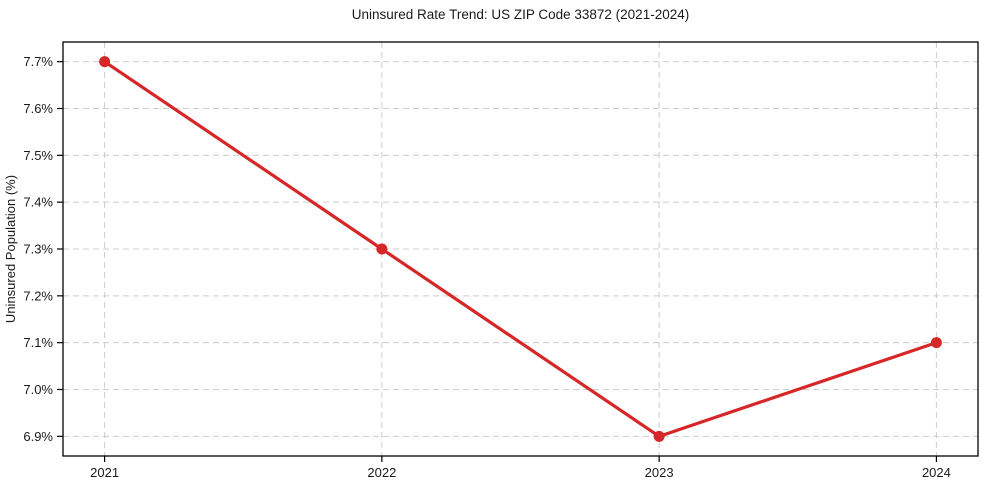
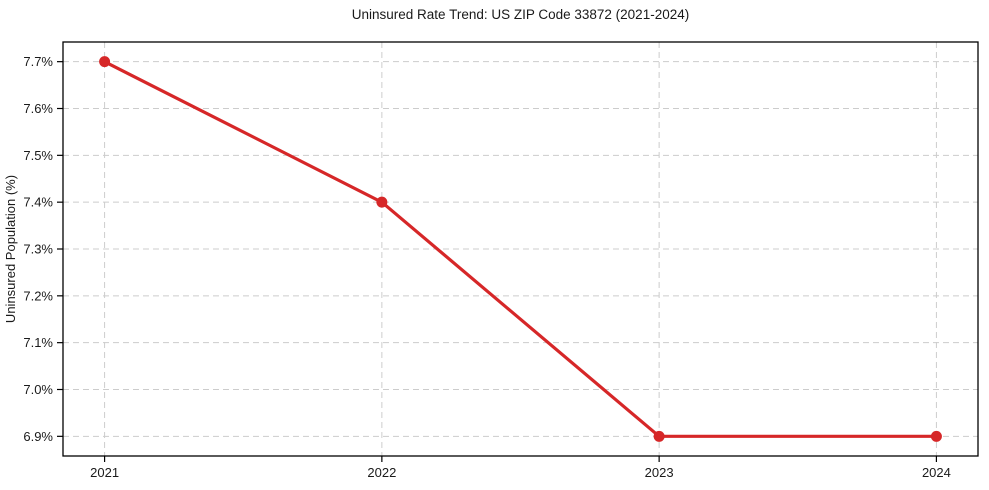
2022: 7.3% -> 7.4%
2024: 7.1% -> 6.9%
